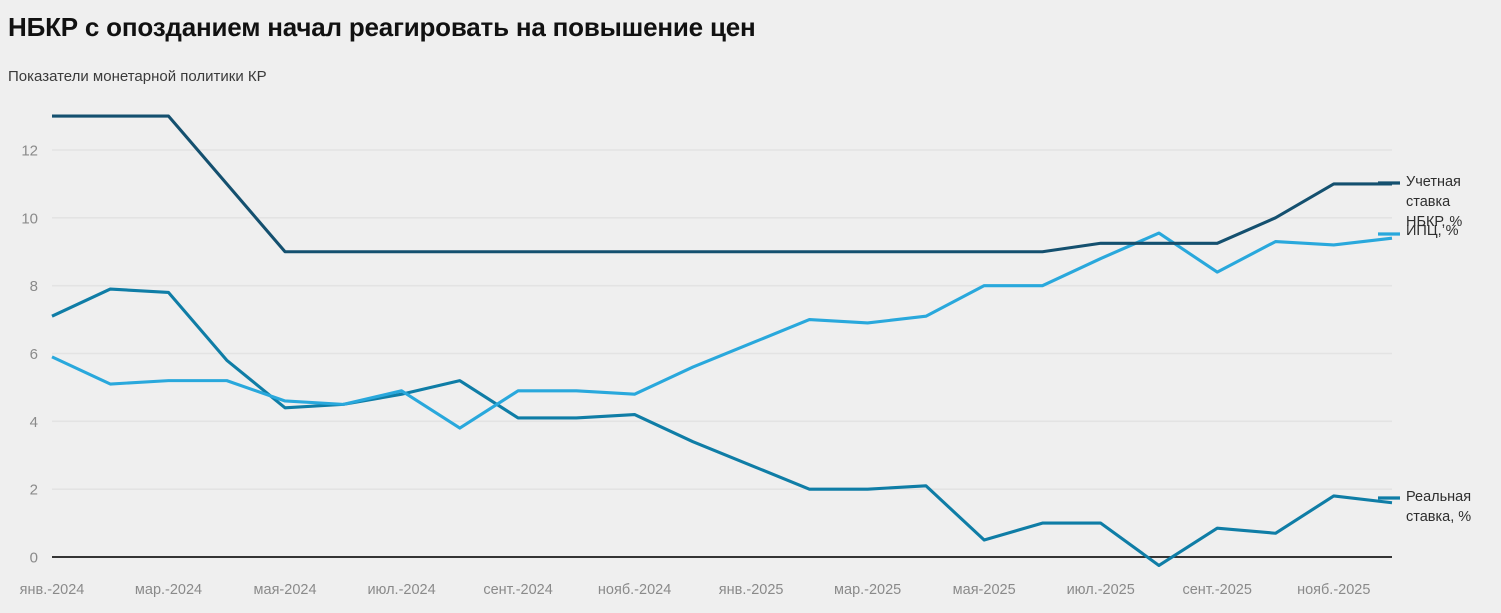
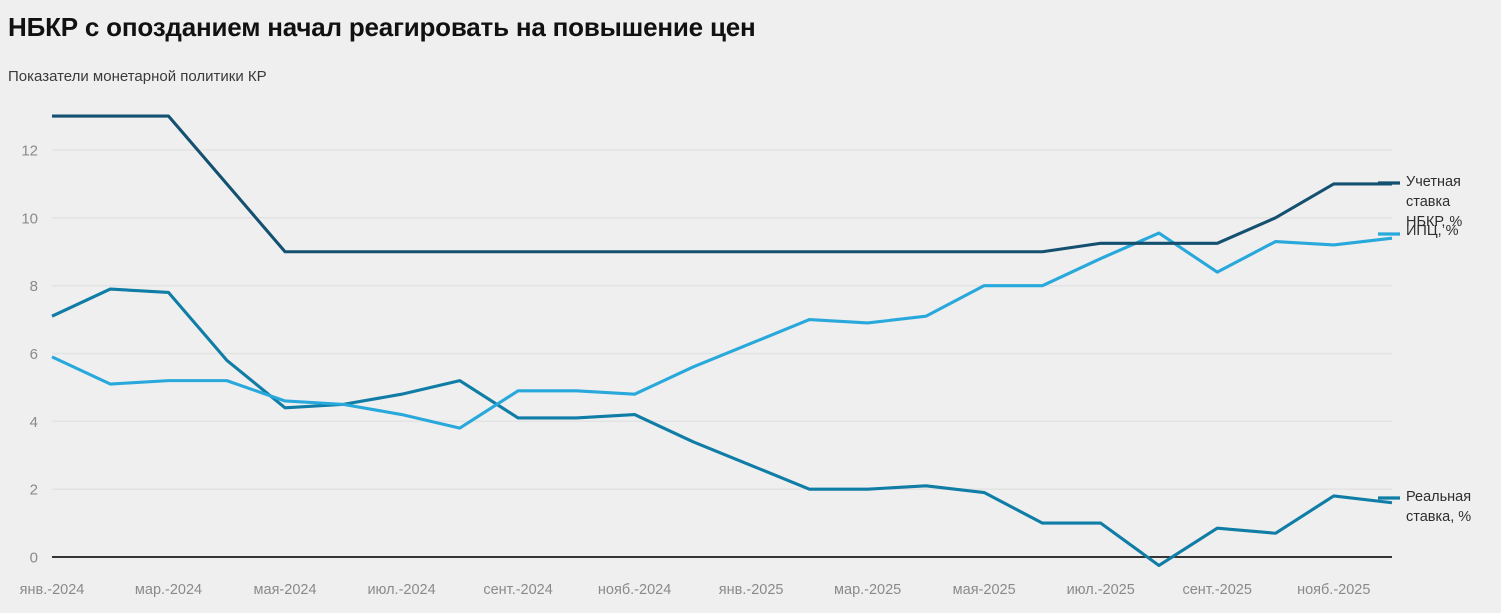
ИПЦ, %/июл.-2024: 4.9 -> 4.2
Реальная ставка, %/мая-2025: 0.5 -> 1.9
